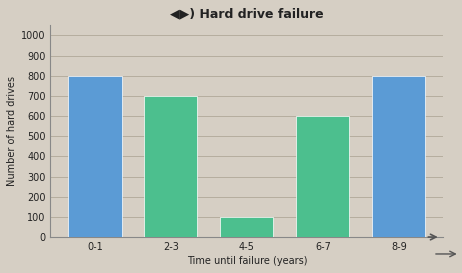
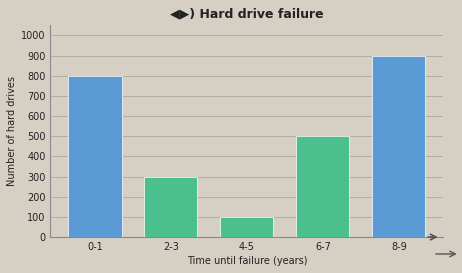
2-3: 700 -> 300
6-7: 600 -> 500
8-9: 800 -> 900
